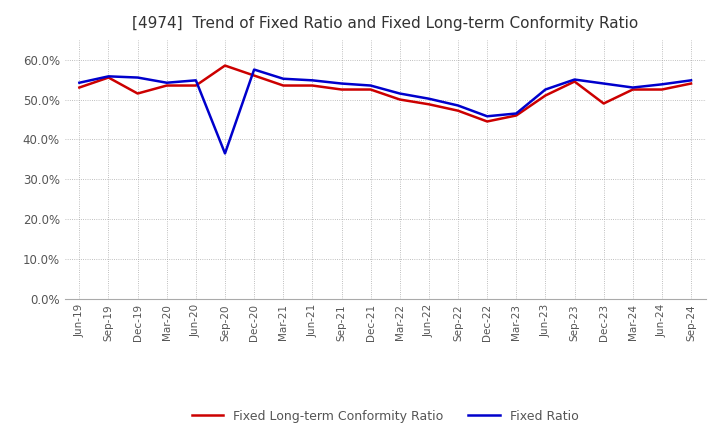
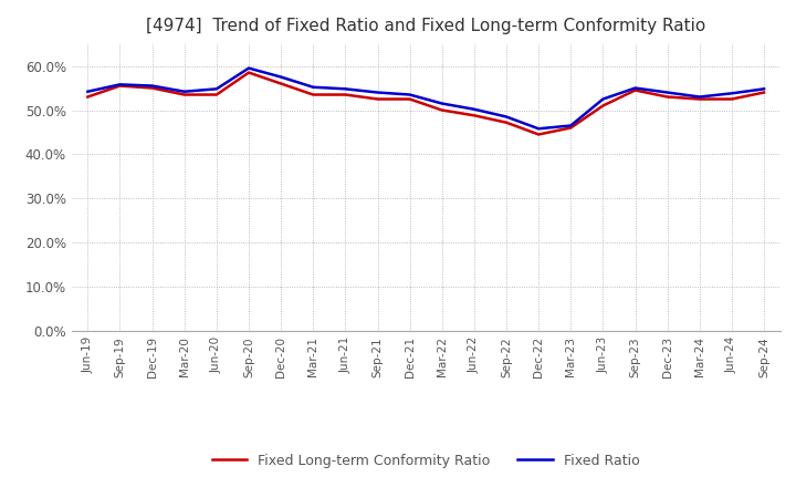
Fixed Long-term Conformity Ratio/Dec-19: 51.5% -> 55.0%
Fixed Ratio/Sep-20: 36.5% -> 59.5%
Fixed Long-term Conformity Ratio/Dec-23: 49.0% -> 53.0%
